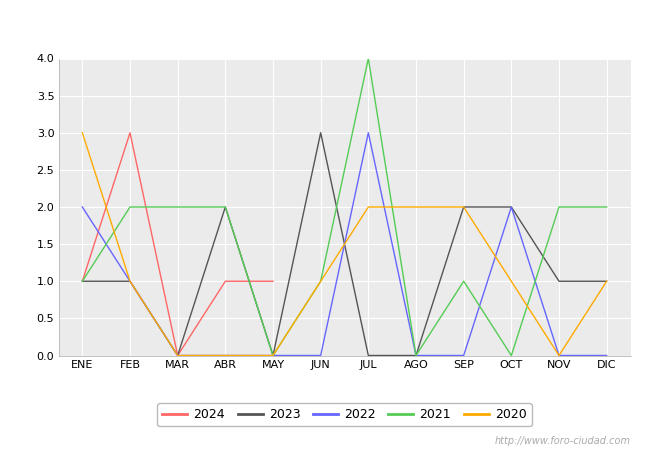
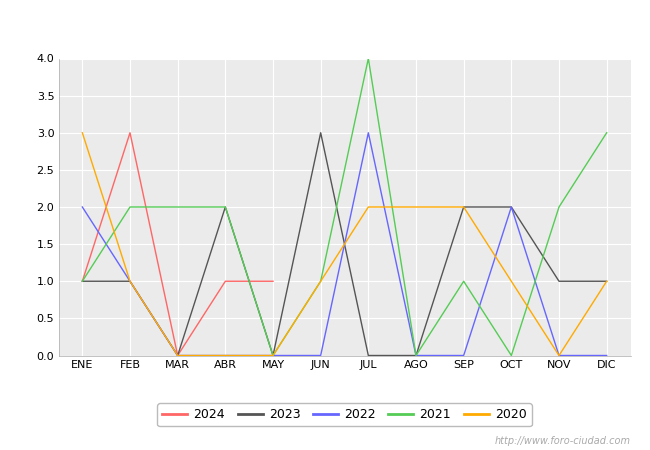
2021/DIC: 2 -> 3
